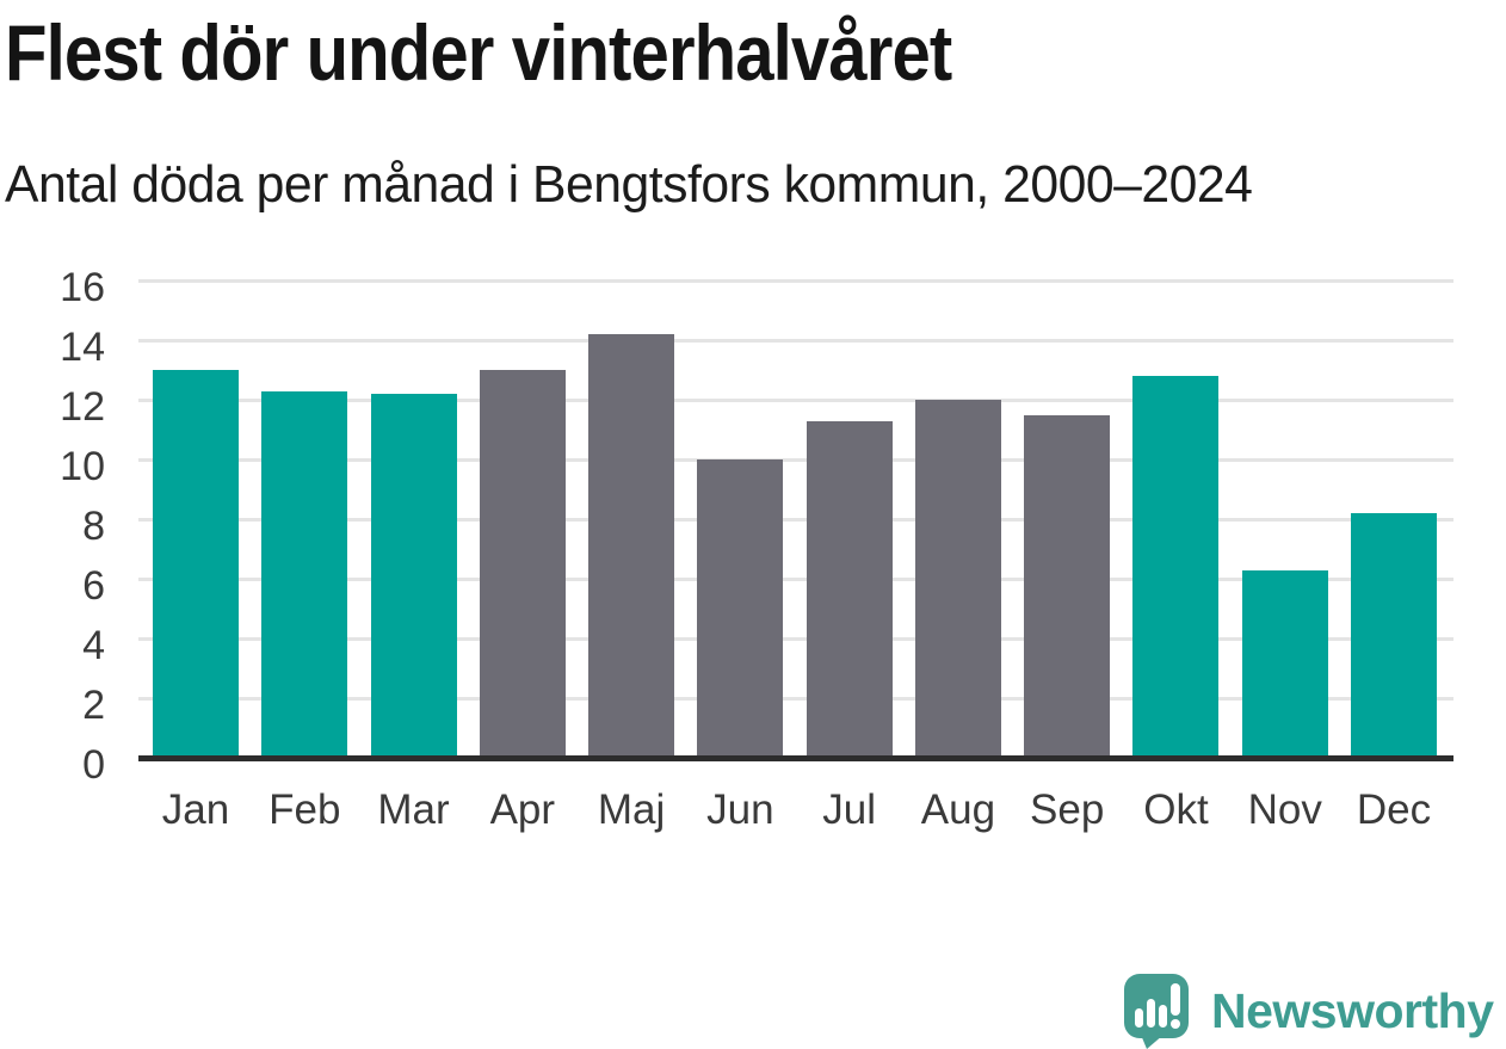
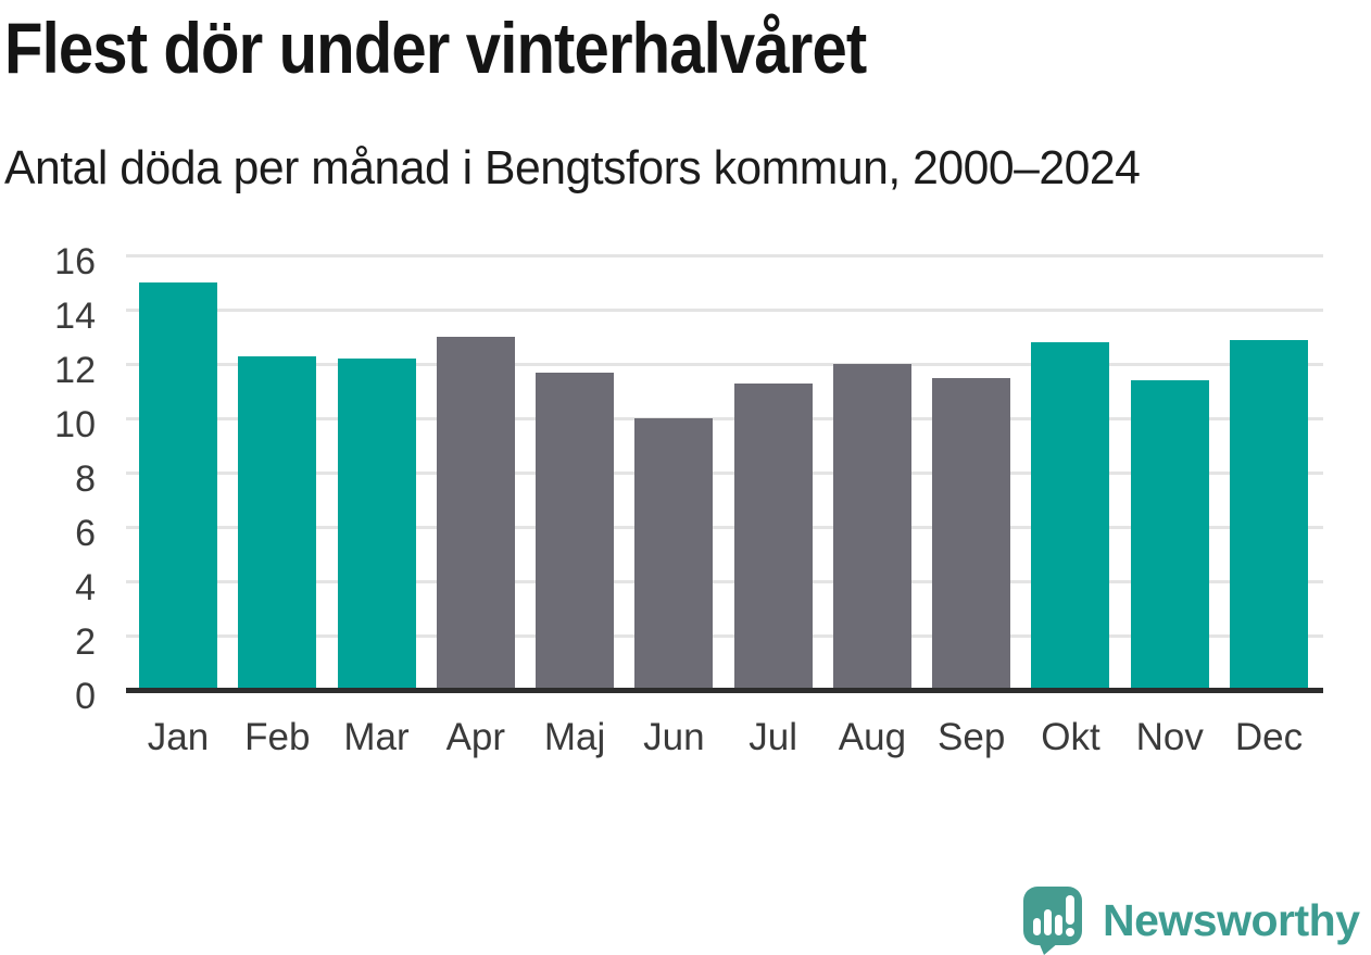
Jan: 13.0 -> 15.0
Maj: 14.2 -> 11.7
Nov: 6.3 -> 11.4
Dec: 8.2 -> 12.9
